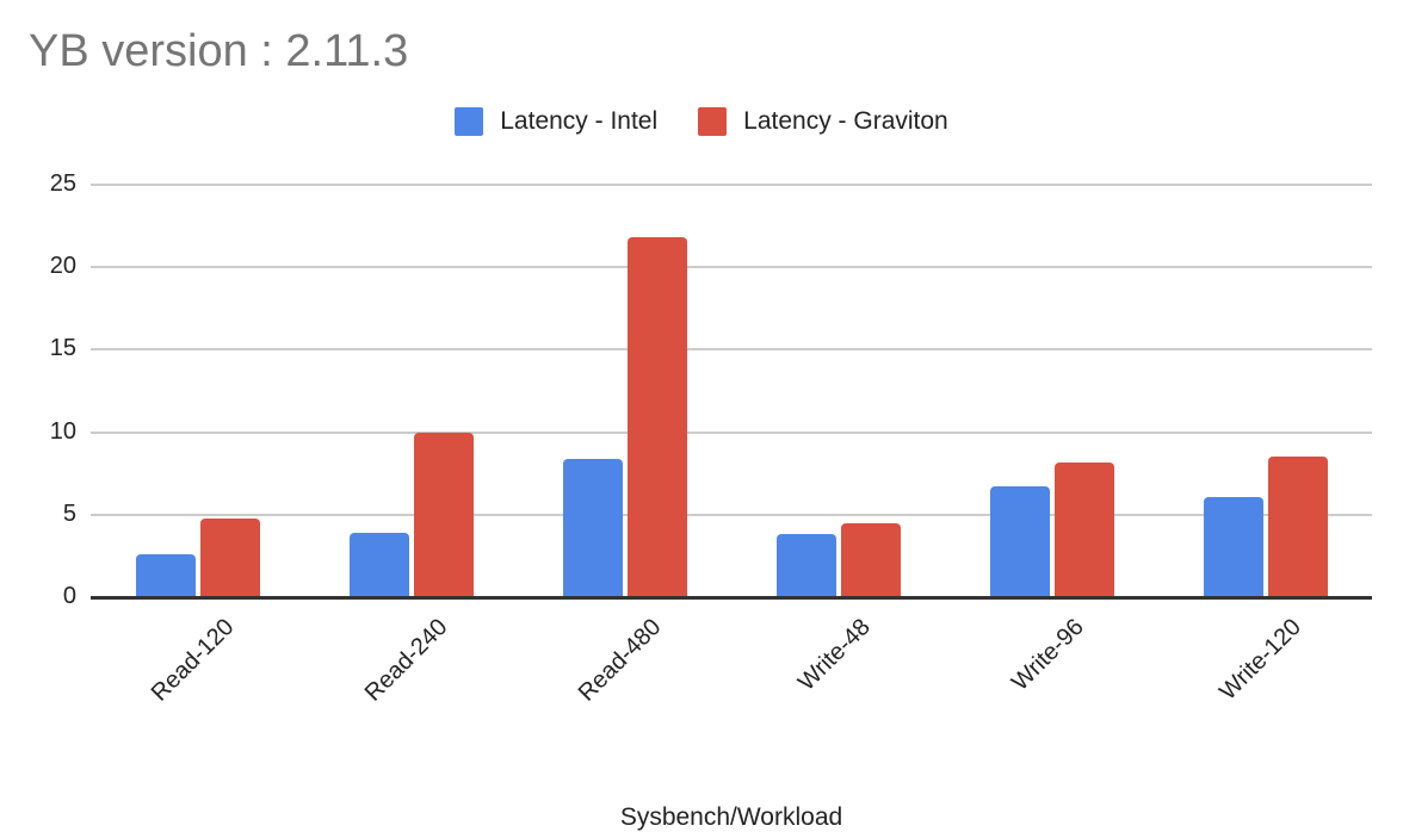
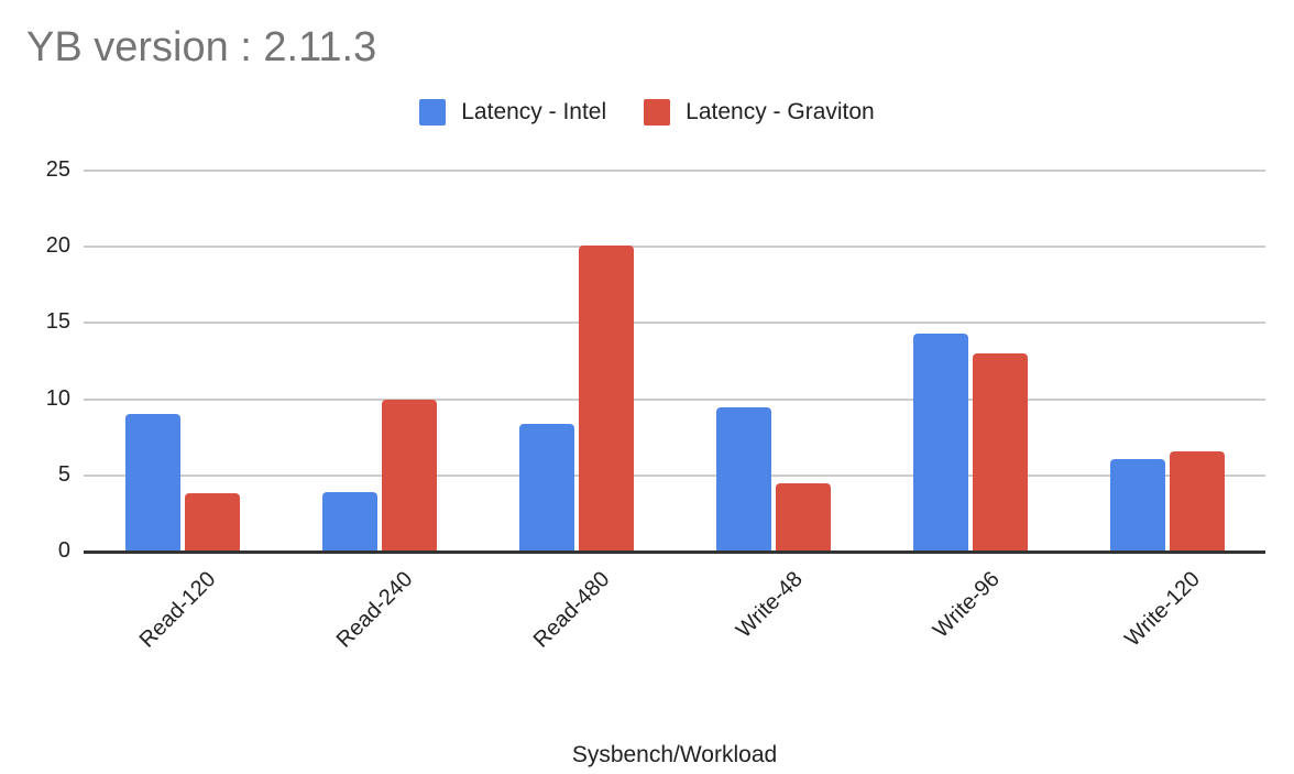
Latency - Intel/Read-120: 2.6 -> 9.0
Latency - Graviton/Read-120: 4.8 -> 3.8
Latency - Graviton/Read-480: 21.8 -> 20.1
Latency - Intel/Write-48: 3.8 -> 9.5
Latency - Intel/Write-96: 6.7 -> 14.3
Latency - Graviton/Write-96: 8.2 -> 13.0
Latency - Graviton/Write-120: 8.5 -> 6.6
